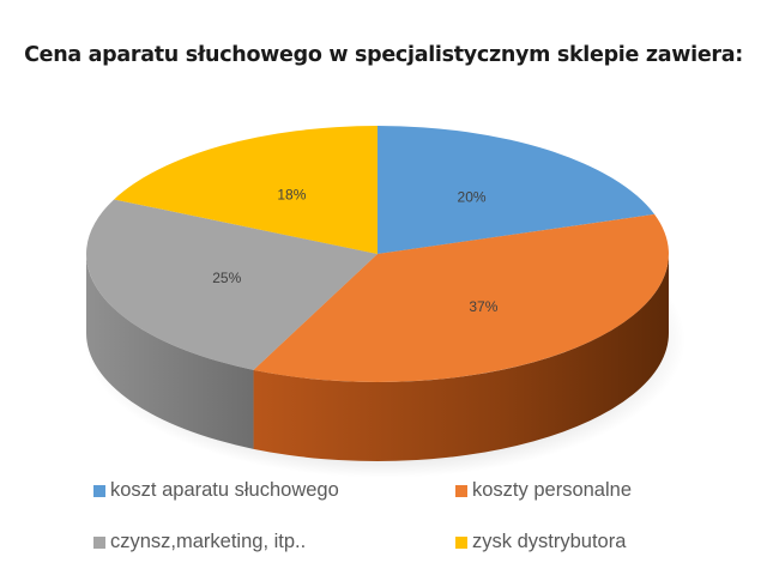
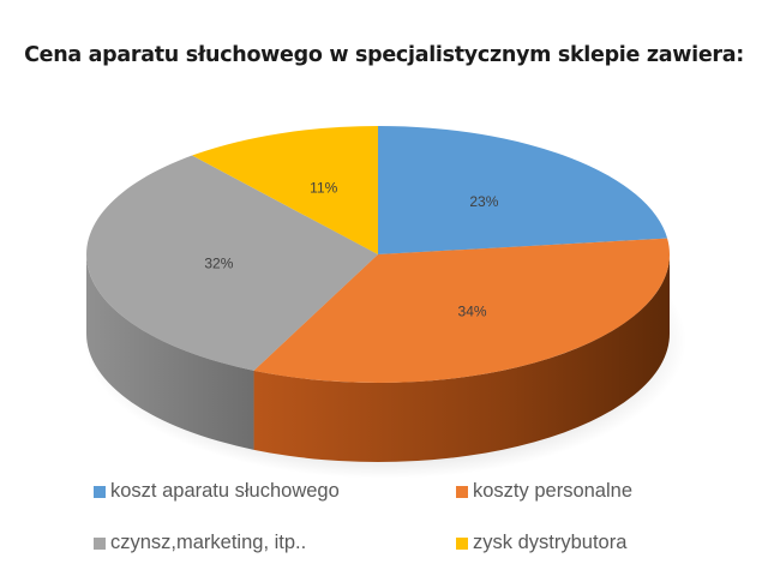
koszt aparatu słuchowego: 20% -> 23%
koszty personalne: 37% -> 34%
czynsz,marketing, itp..: 25% -> 32%
zysk dystrybutora: 18% -> 11%
